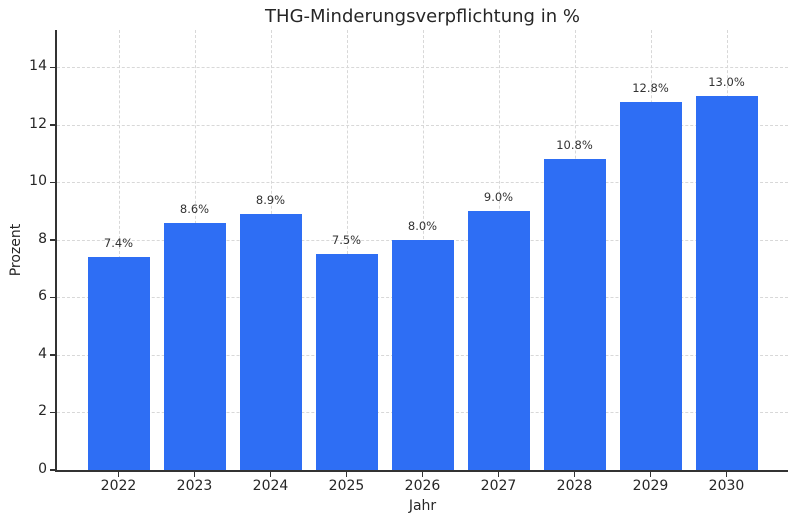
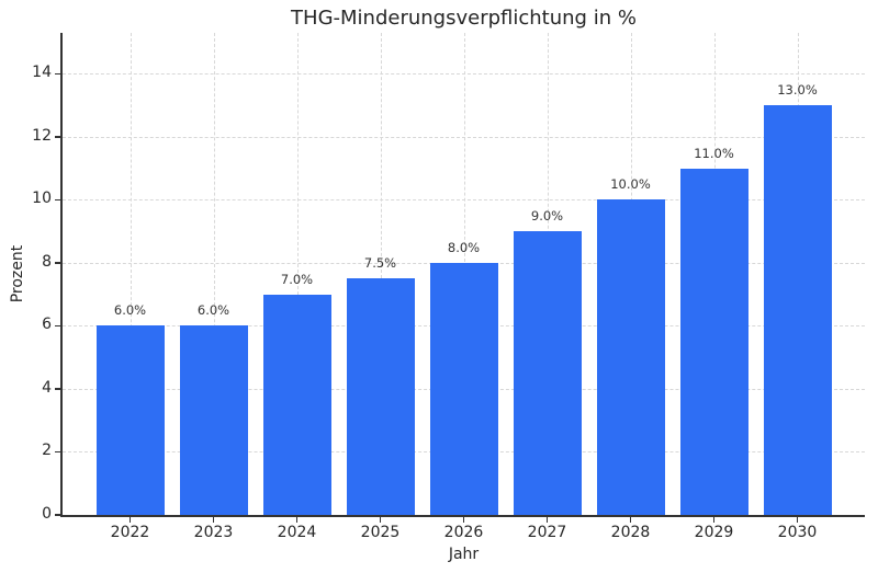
2022: 7.4% -> 6.0%
2023: 8.6% -> 6.0%
2024: 8.9% -> 7.0%
2028: 10.8% -> 10.0%
2029: 12.8% -> 11.0%
